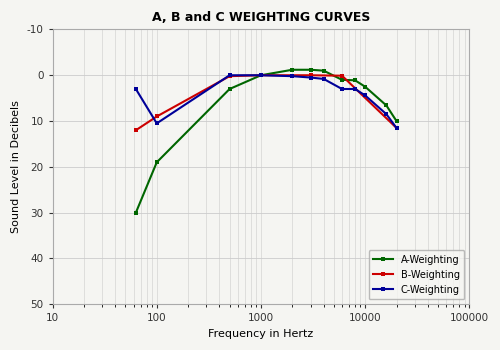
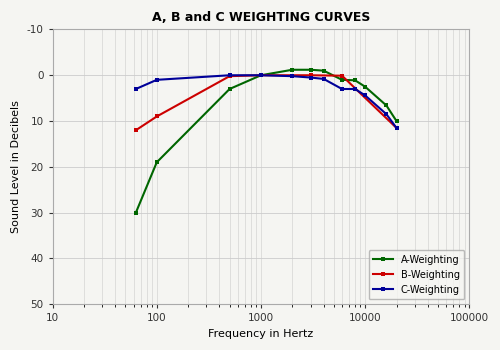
C-Weighting/100: 10.5 -> 1.0
